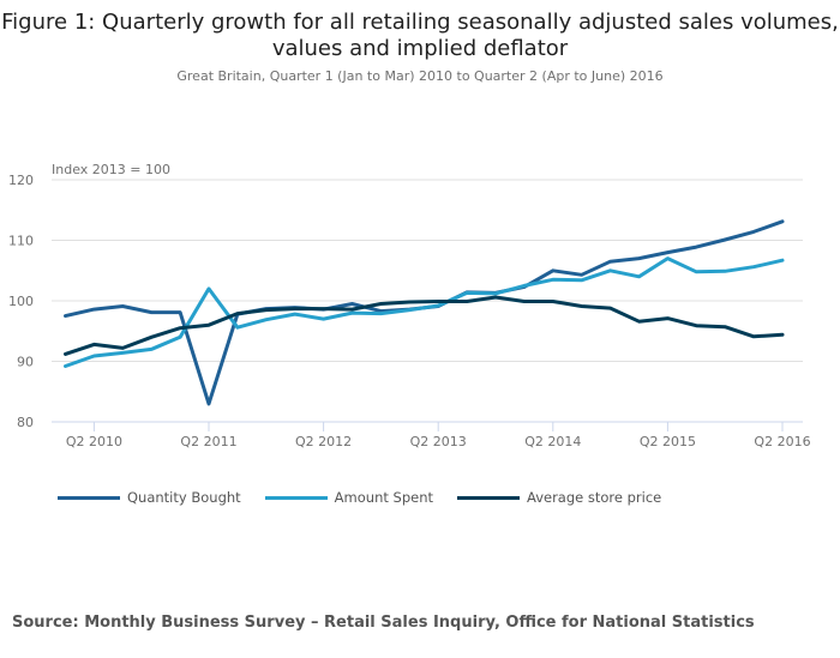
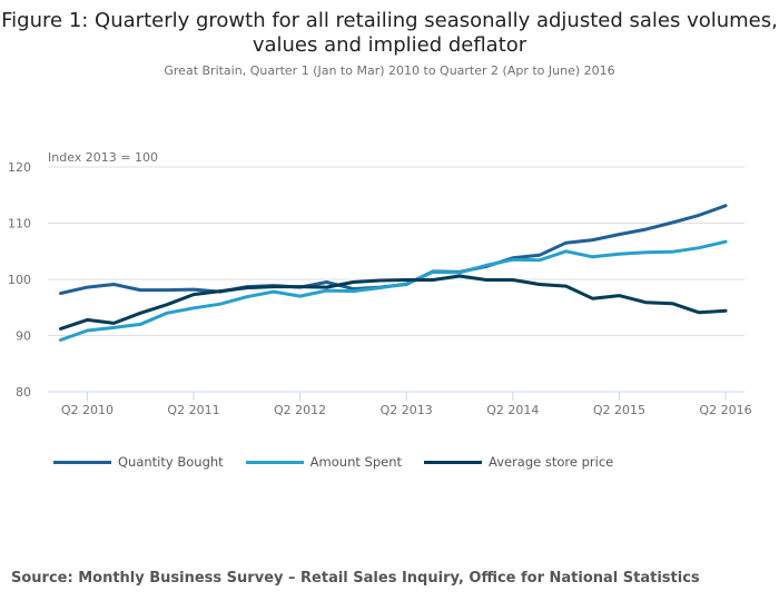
Quantity Bought/Q2 2011: 83 -> 98
Amount Spent/Q2 2011: 102 -> 95
Average store price/Q2 2011: 96 -> 97
Quantity Bought/Q2 2014: 105 -> 104
Amount Spent/Q2 2015: 107 -> 104
